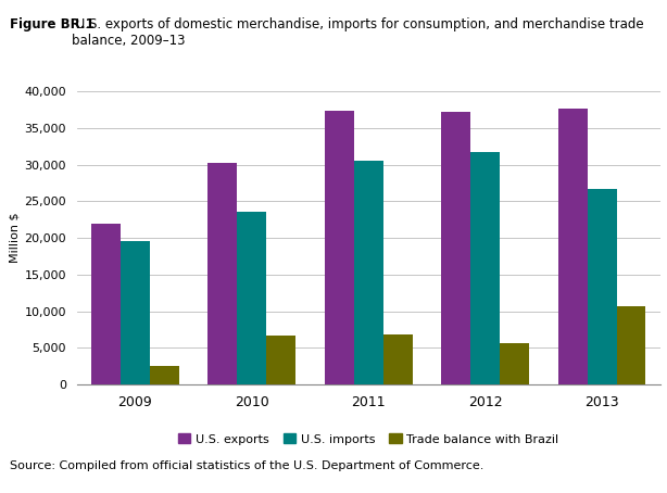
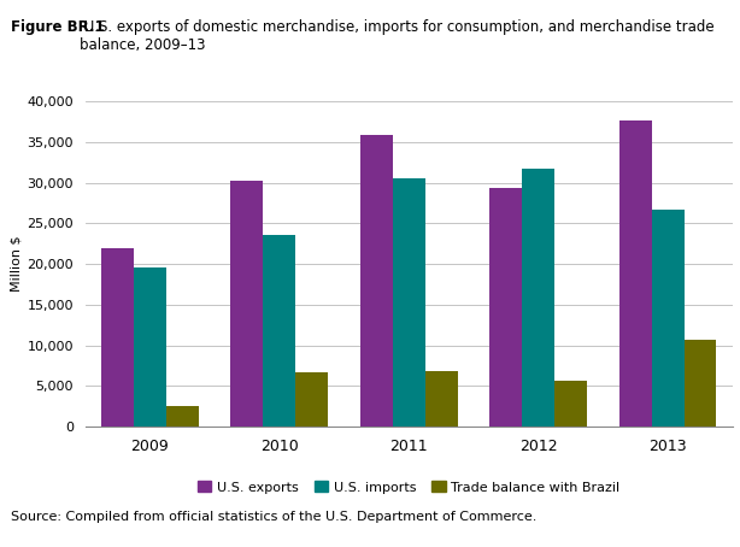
U.S. exports/2011: 37,300 -> 35,800
U.S. exports/2012: 37,200 -> 29,400
